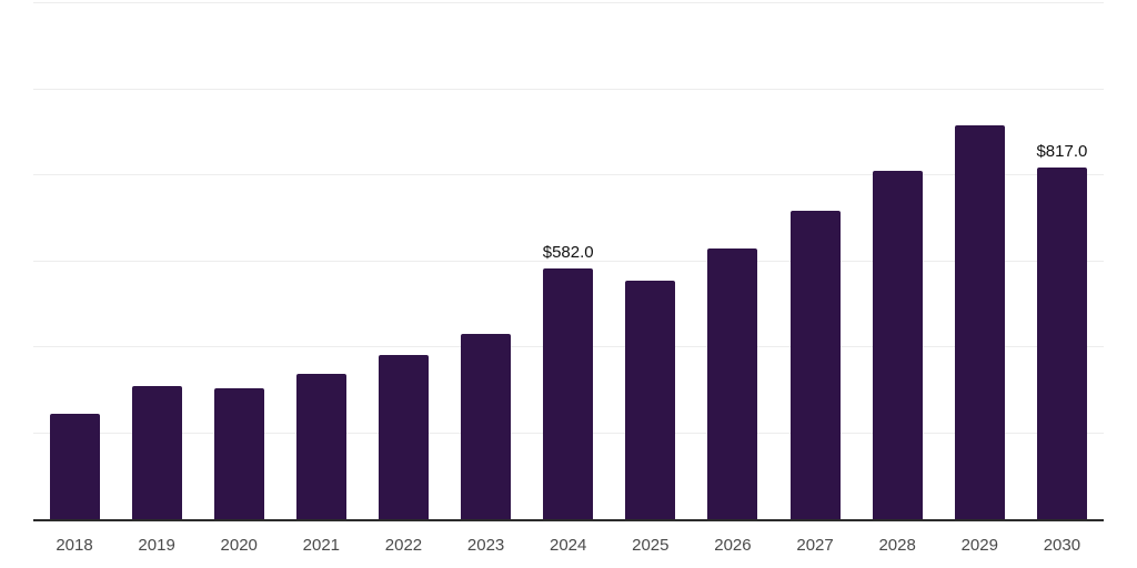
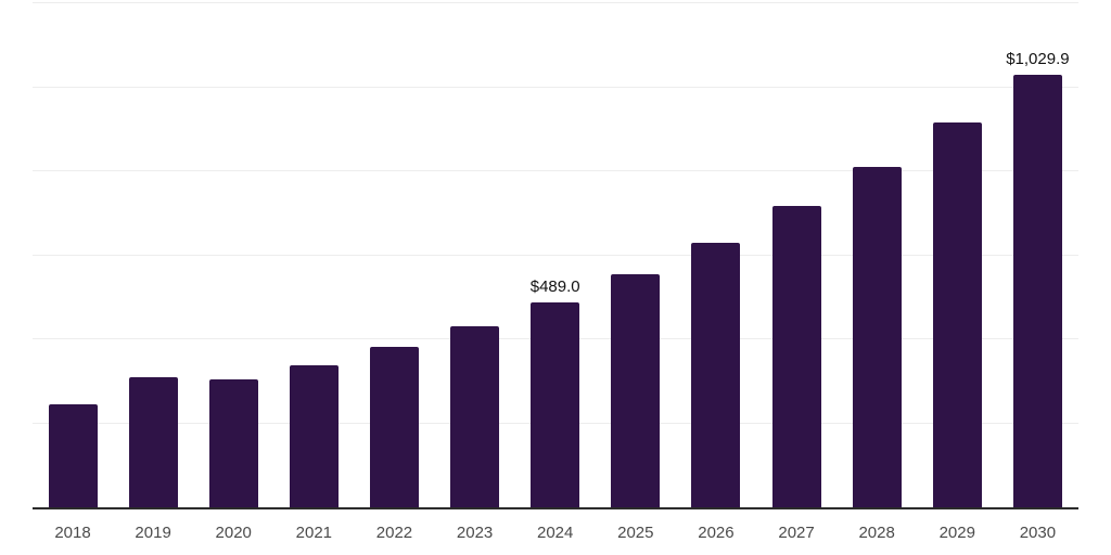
2024: $582.0 -> $489.0
2030: $817.0 -> $1,029.9
